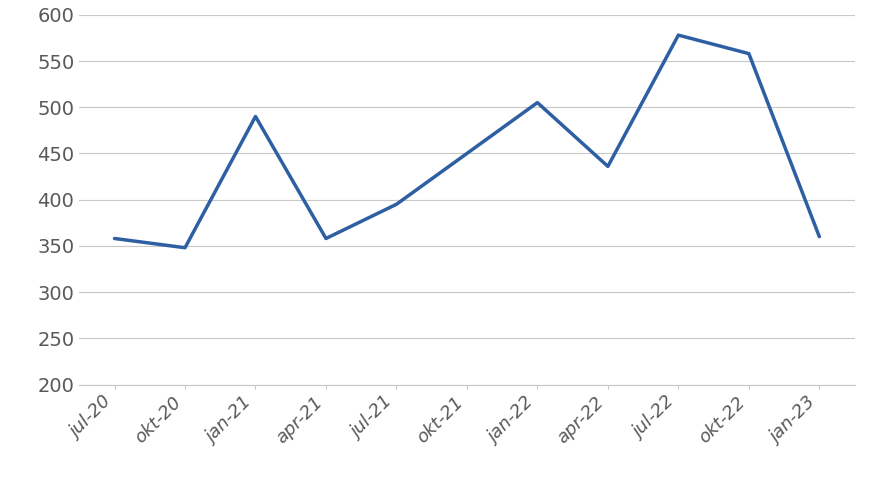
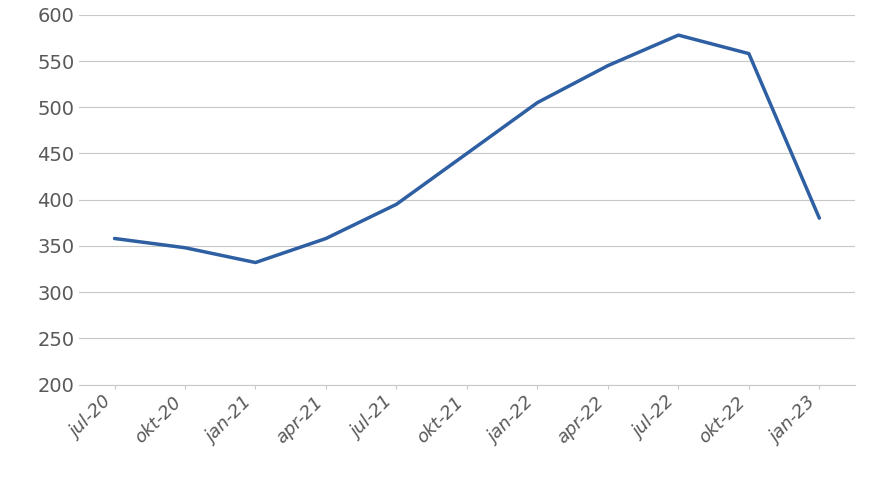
jan-21: 490 -> 332
apr-22: 436 -> 545
jan-23: 360 -> 380
